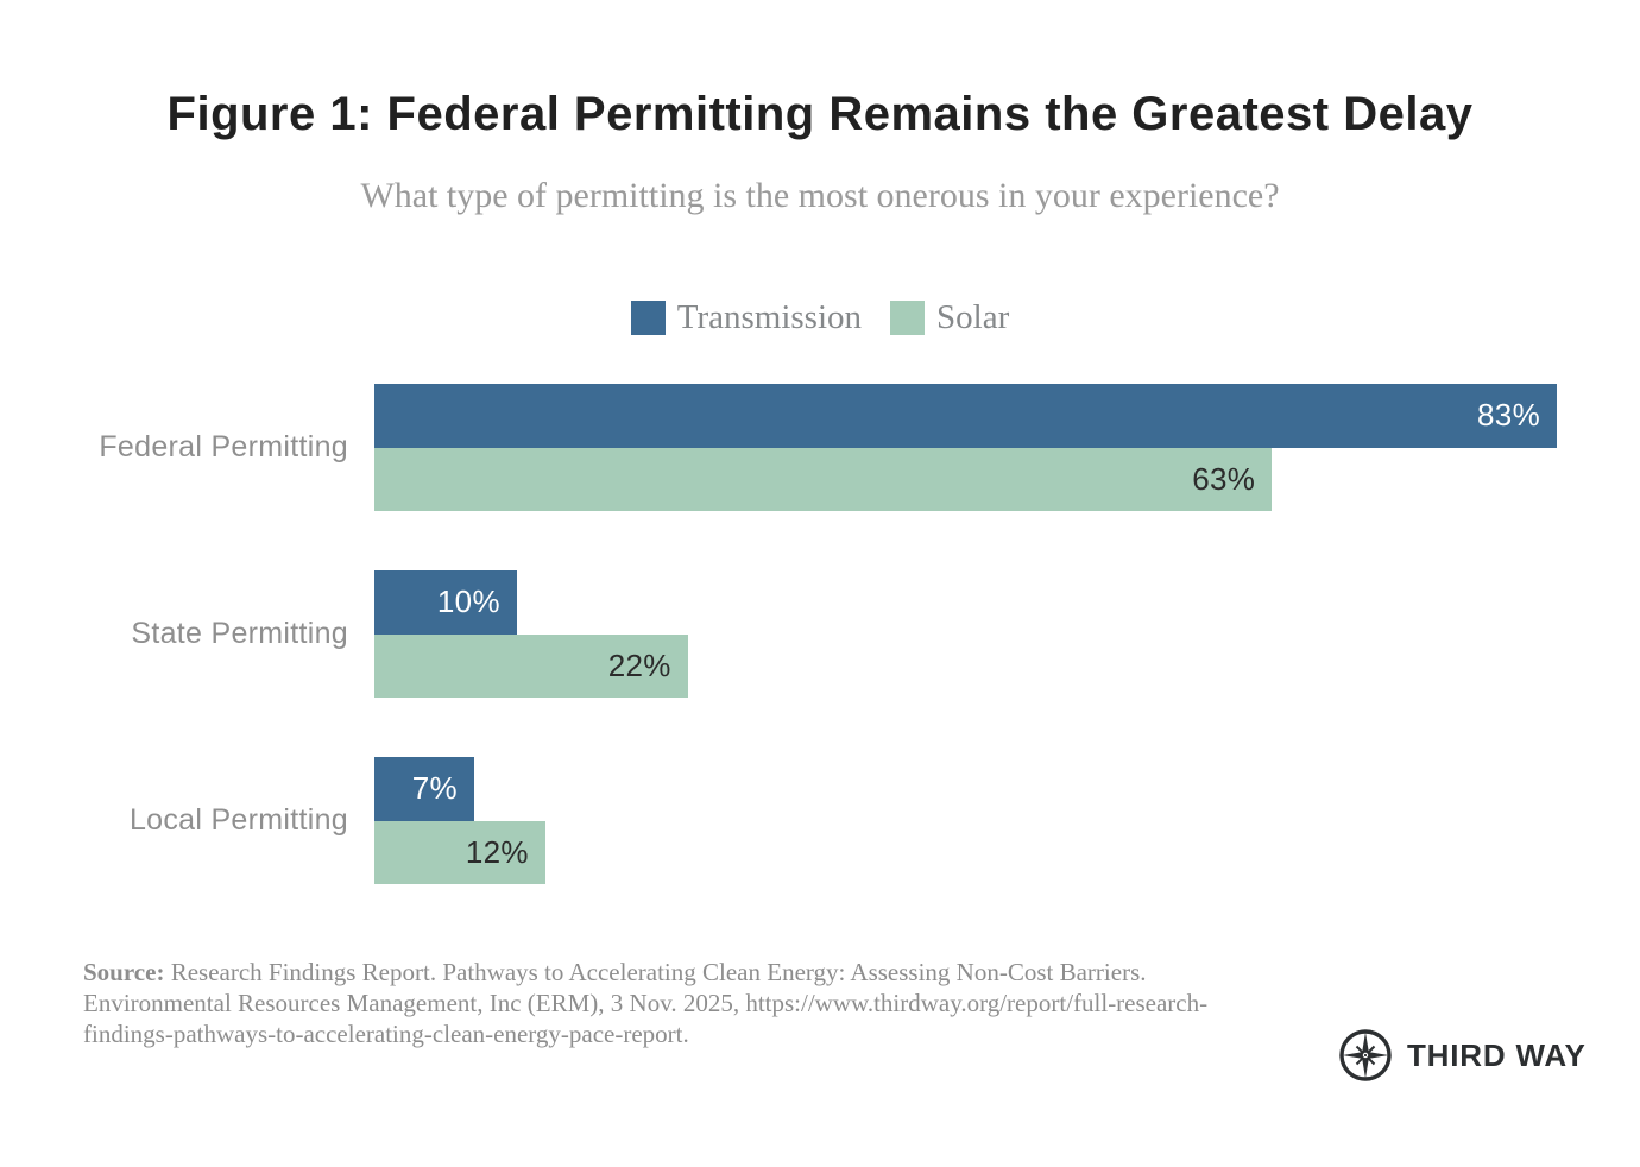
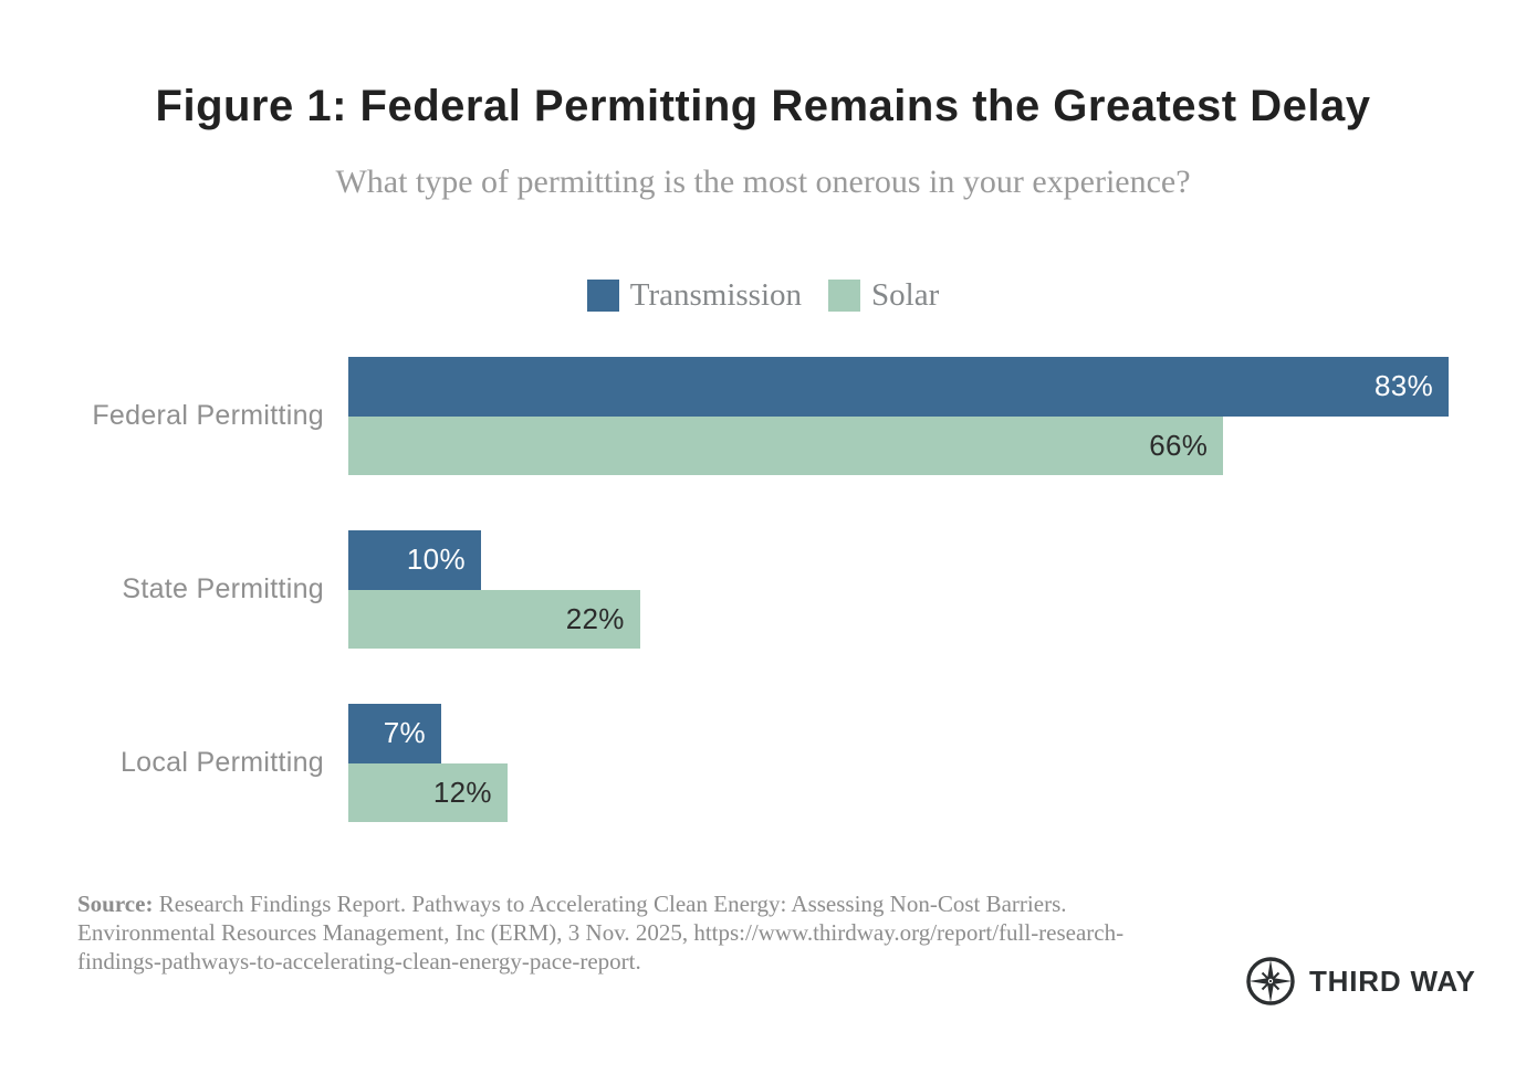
Solar/Federal Permitting: 63% -> 66%
